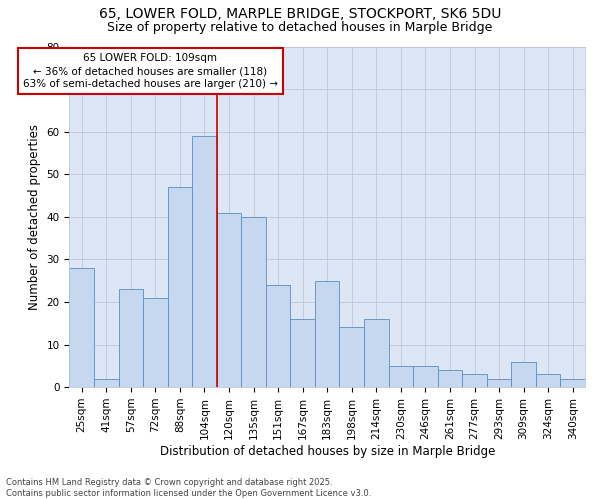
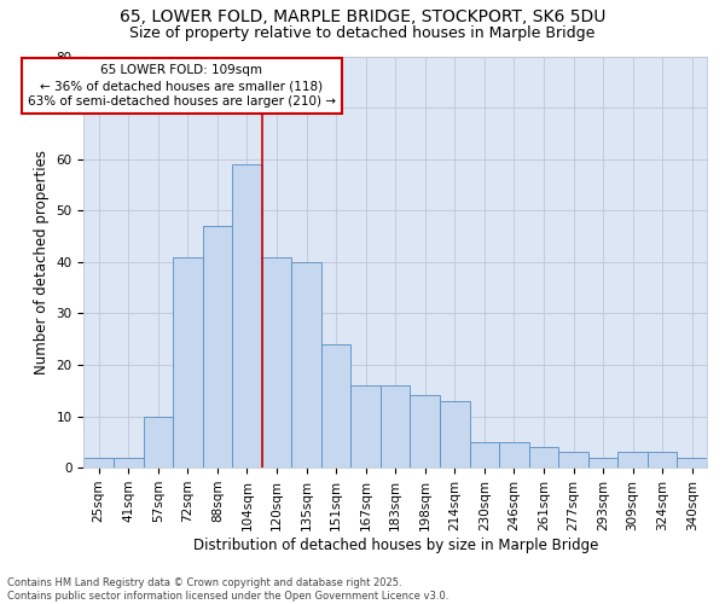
25sqm: 28 -> 2
57sqm: 23 -> 10
72sqm: 21 -> 41
183sqm: 25 -> 16
214sqm: 16 -> 13
309sqm: 6 -> 3
